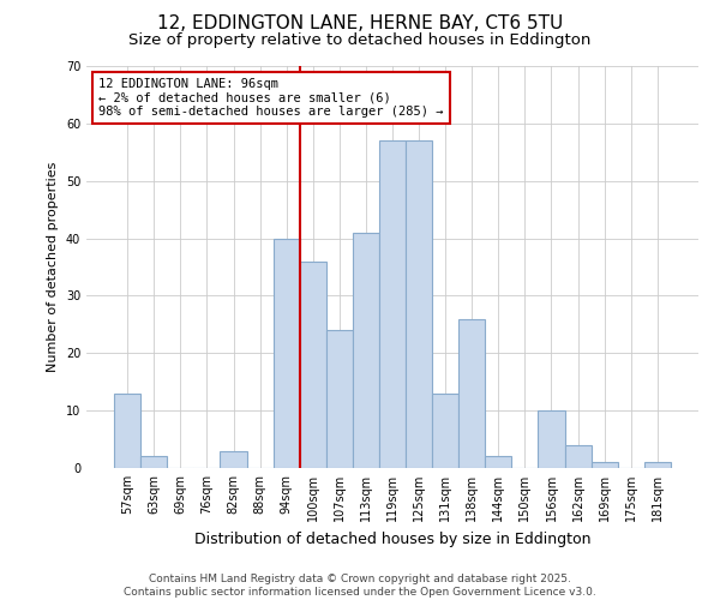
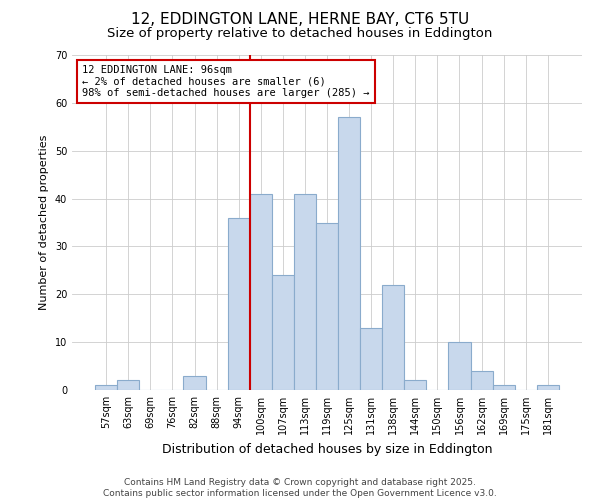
57sqm: 13 -> 1
94sqm: 40 -> 36
100sqm: 36 -> 41
119sqm: 57 -> 35
138sqm: 26 -> 22
